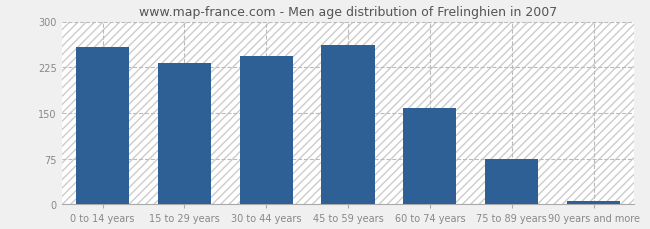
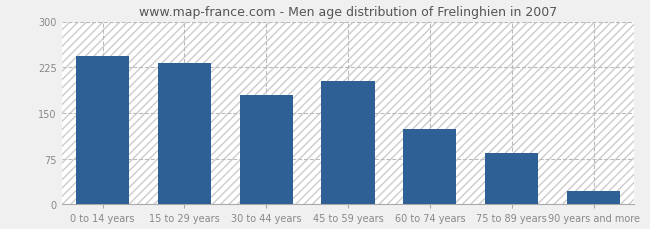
0 to 14 years: 258 -> 244
30 to 44 years: 244 -> 180
45 to 59 years: 262 -> 202
60 to 74 years: 158 -> 124
75 to 89 years: 75 -> 84
90 years and more: 5 -> 22
